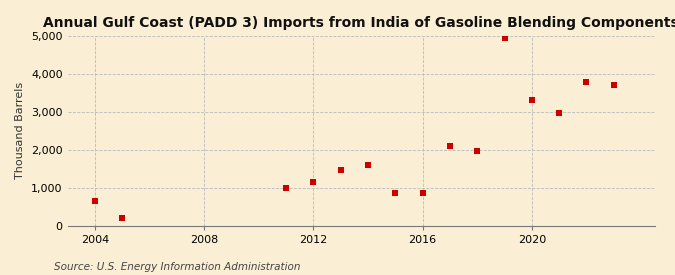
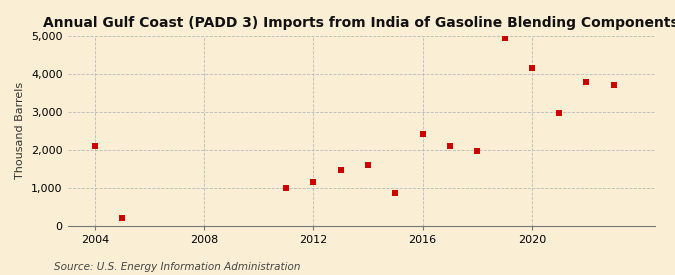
2004: 650 -> 2,100
2016: 850 -> 2,400
2020: 3,300 -> 4,150
